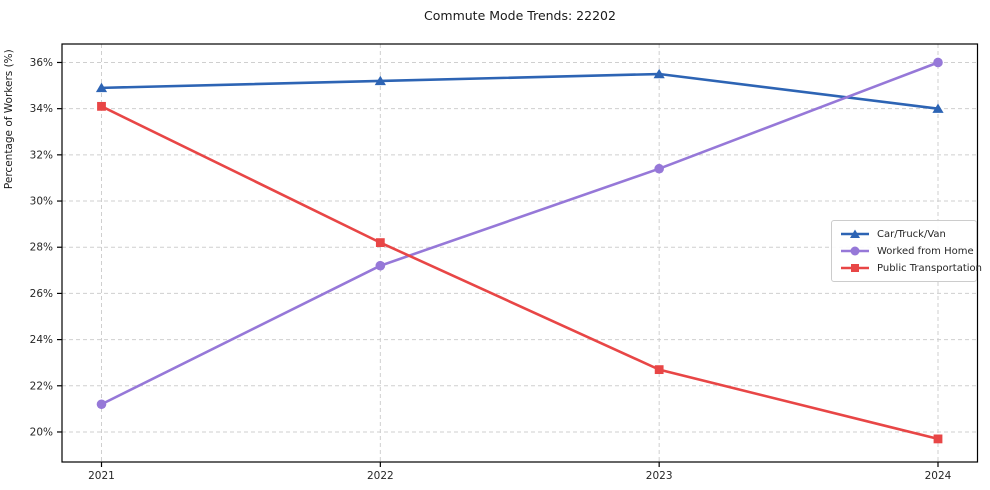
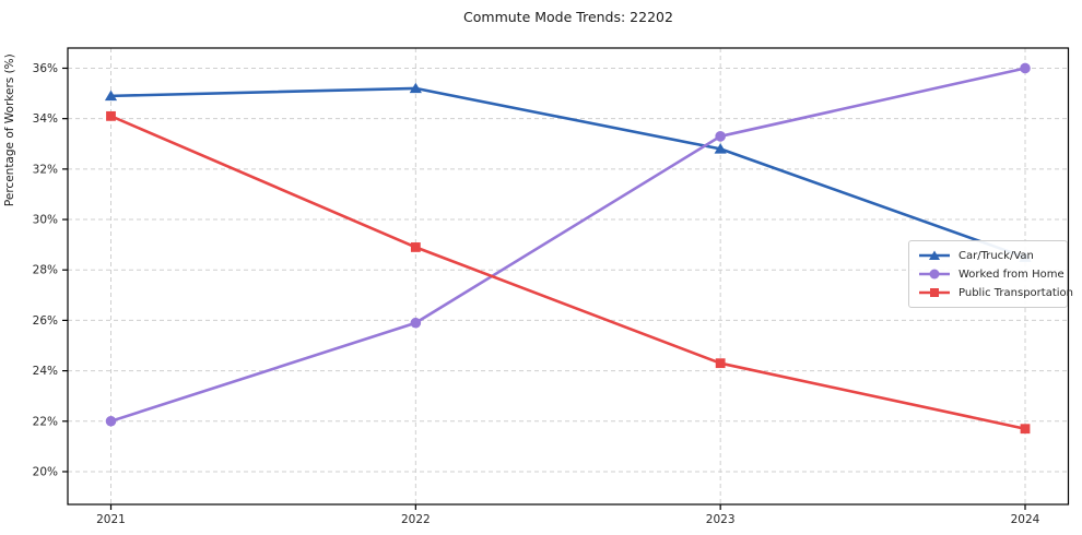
Worked from Home/2021: 21.2% -> 22.0%
Worked from Home/2022: 27.2% -> 25.9%
Public Transportation/2022: 28.2% -> 28.9%
Car/Truck/Van/2023: 35.5% -> 32.8%
Worked from Home/2023: 31.4% -> 33.3%
Public Transportation/2023: 22.7% -> 24.3%
Car/Truck/Van/2024: 34.0% -> 28.5%
Public Transportation/2024: 19.7% -> 21.7%
